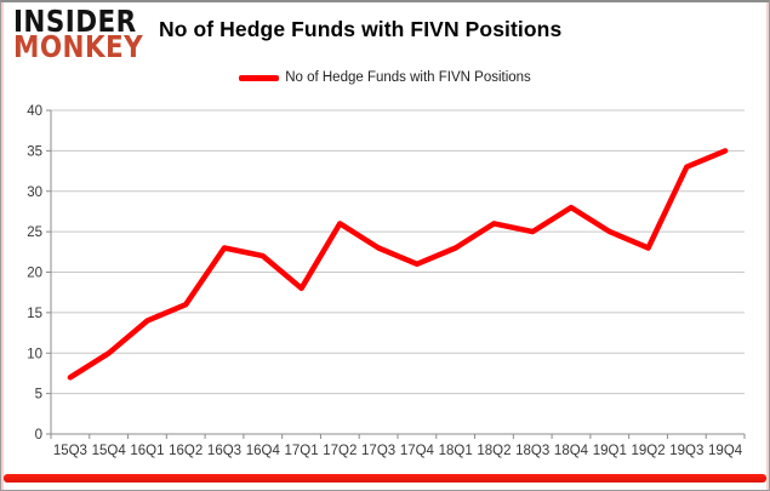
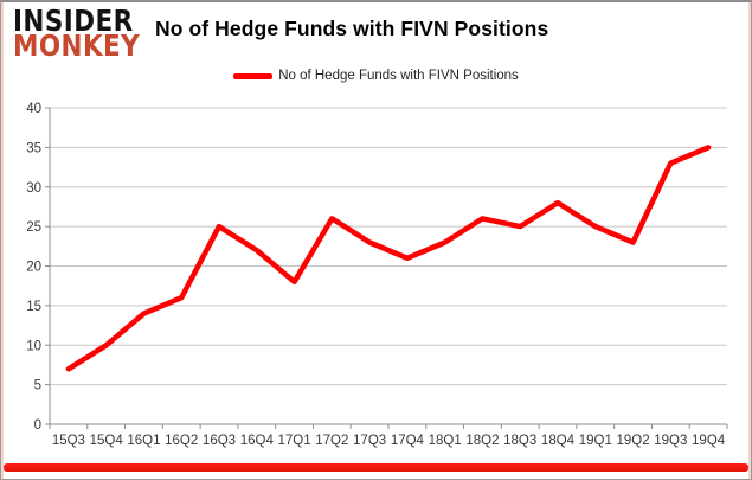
16Q3: 23 -> 25
